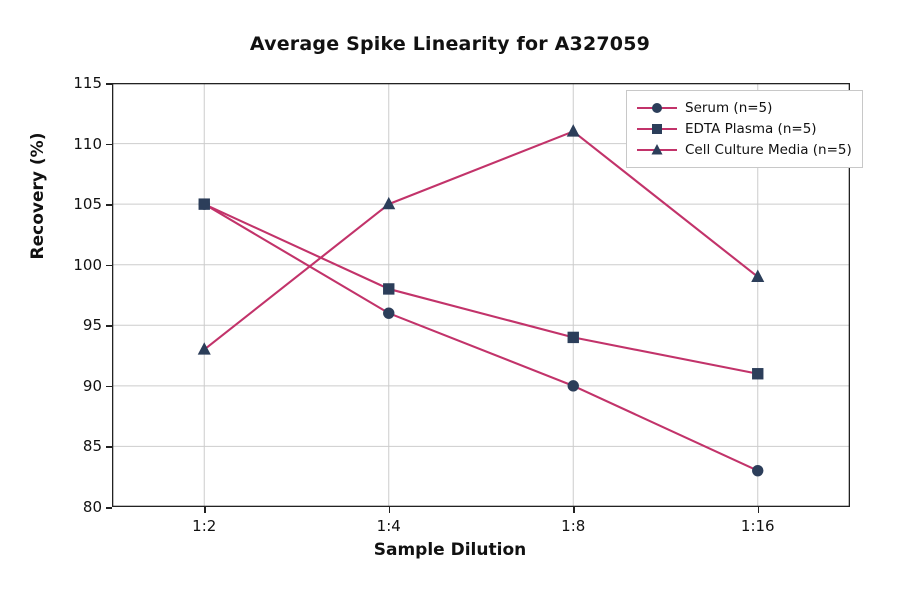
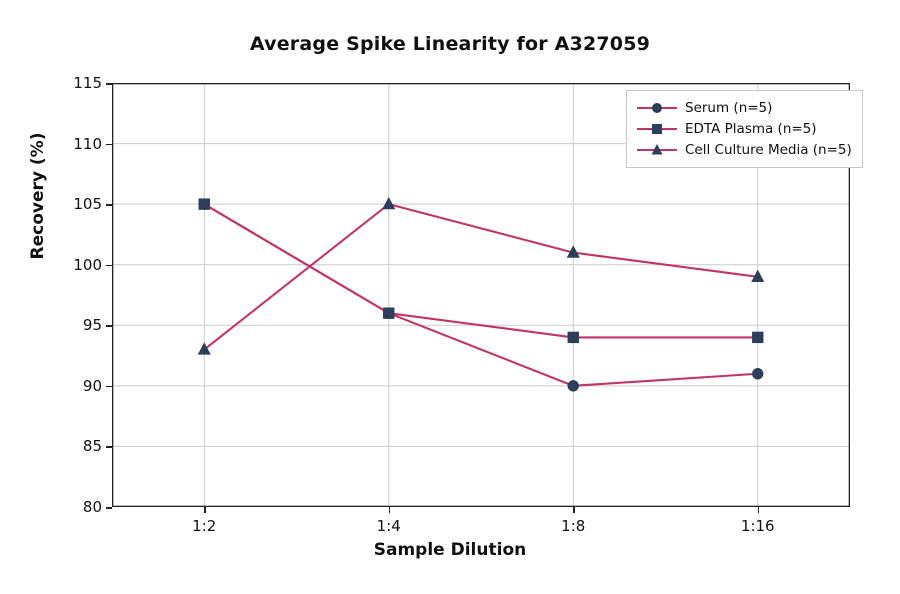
EDTA Plasma (n=5)/1:4: 98 -> 96
Cell Culture Media (n=5)/1:8: 111 -> 101
Serum (n=5)/1:16: 83 -> 91
EDTA Plasma (n=5)/1:16: 91 -> 94
